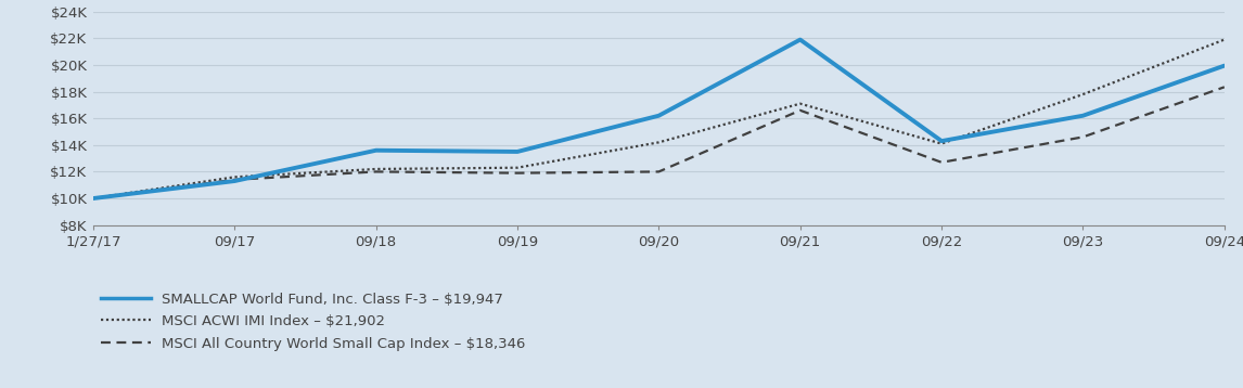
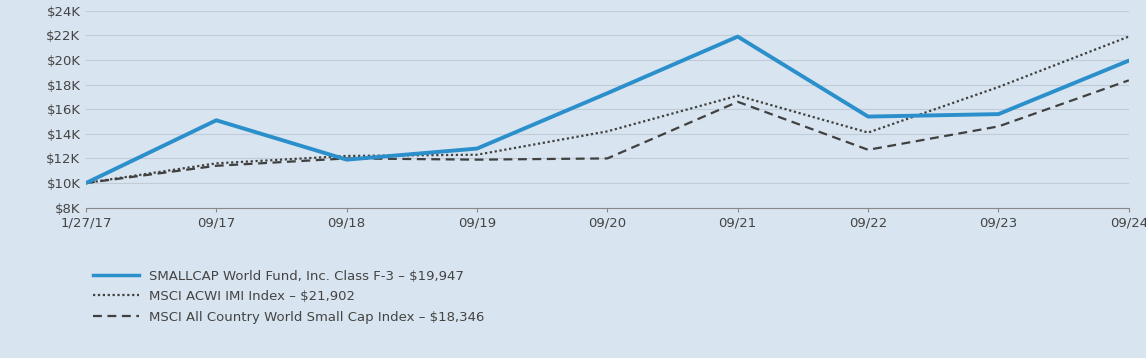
SMALLCAP World Fund, Inc. Class F-3 – $19,947/09/17: $11.3K -> $15.1K
SMALLCAP World Fund, Inc. Class F-3 – $19,947/09/18: $13.6K -> $11.9K
SMALLCAP World Fund, Inc. Class F-3 – $19,947/09/19: $13.5K -> $12.8K
SMALLCAP World Fund, Inc. Class F-3 – $19,947/09/20: $16.2K -> $17.3K
SMALLCAP World Fund, Inc. Class F-3 – $19,947/09/22: $14.3K -> $15.4K
SMALLCAP World Fund, Inc. Class F-3 – $19,947/09/23: $16.2K -> $15.6K
